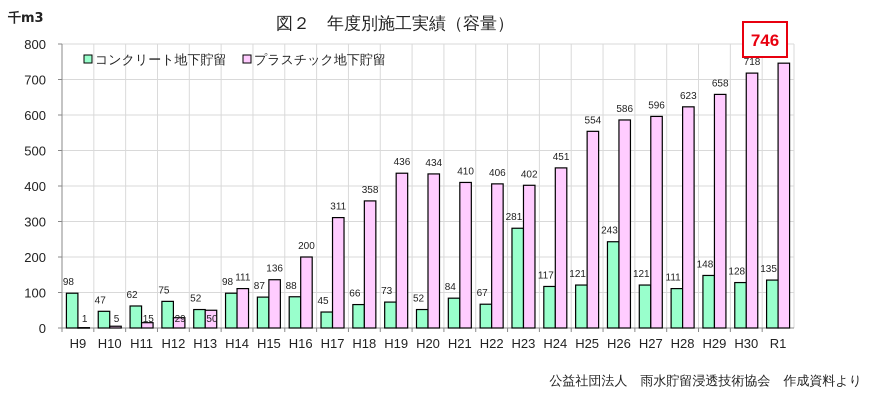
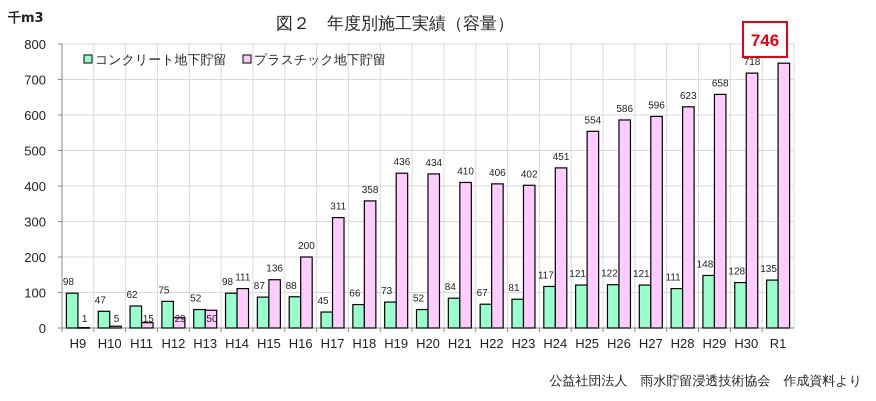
コンクリート地下貯留/H23: 281 -> 81
コンクリート地下貯留/H26: 243 -> 122
